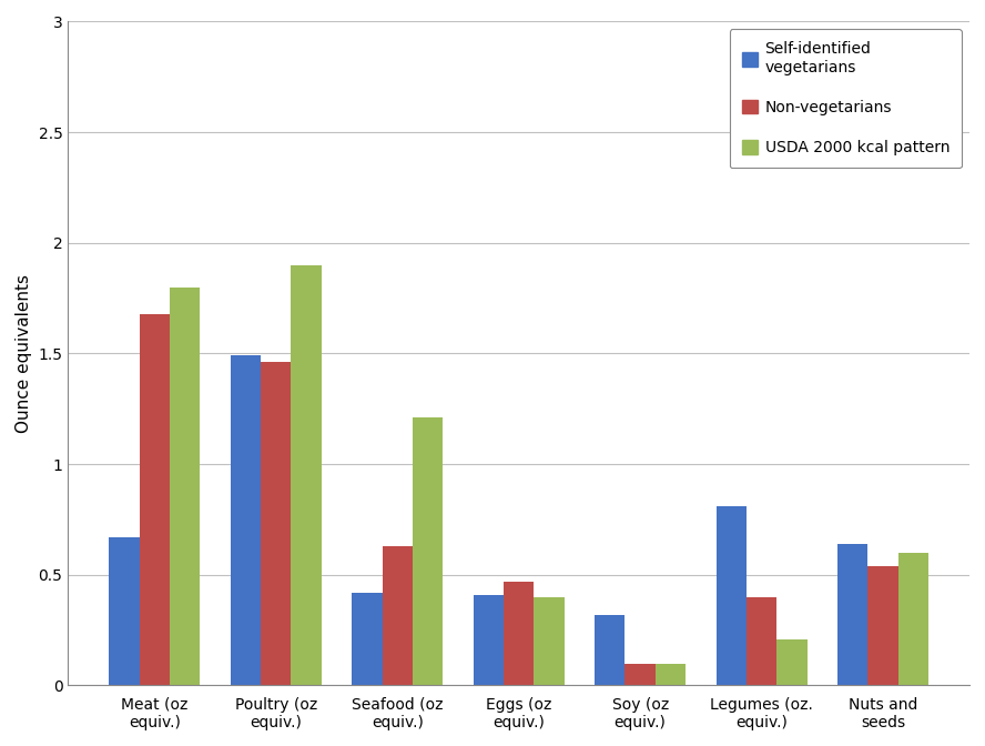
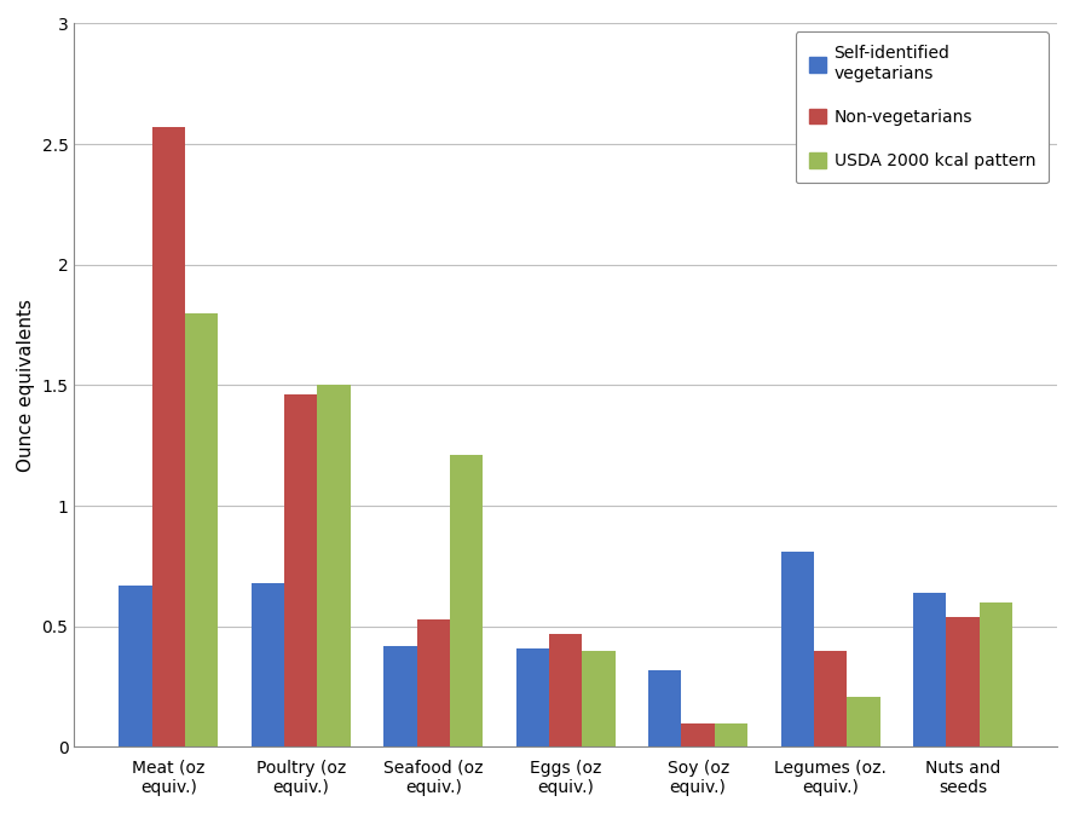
Non-vegetarians/Meat (oz equiv.): 1.68 -> 2.57
Self-identified vegetarians/Poultry (oz equiv.): 1.49 -> 0.68
USDA 2000 kcal pattern/Poultry (oz equiv.): 1.90 -> 1.50
Non-vegetarians/Seafood (oz equiv.): 0.63 -> 0.53
